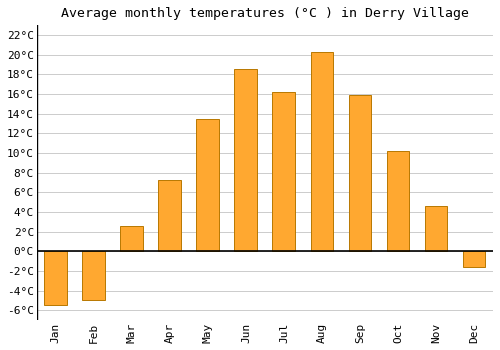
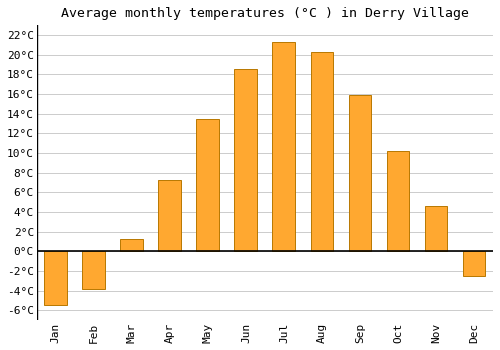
Feb: -5.0°C -> -3.8°C
Mar: 2.6°C -> 1.2°C
Jul: 16.2°C -> 21.3°C
Dec: -1.6°C -> -2.5°C
